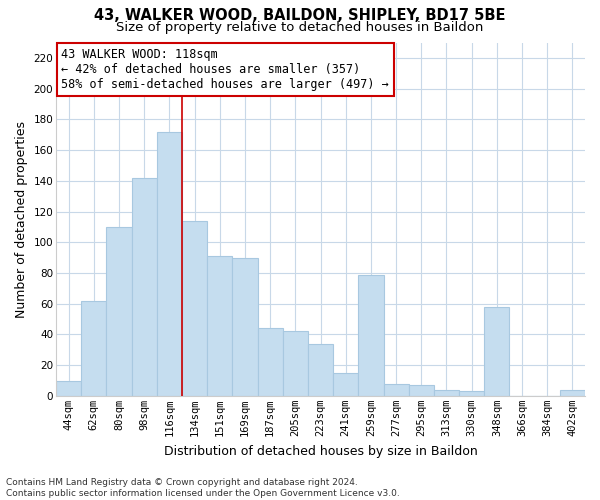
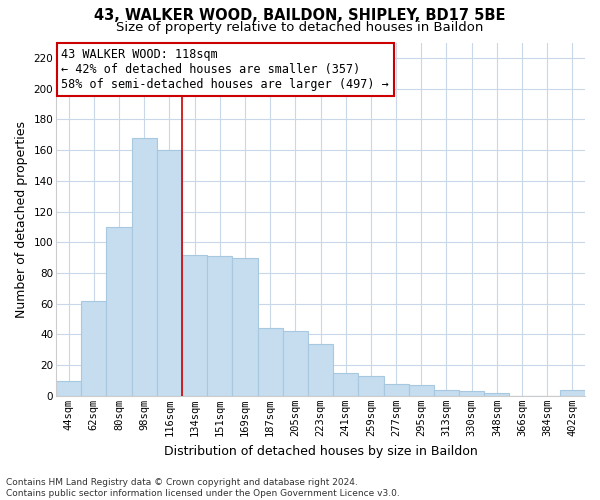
98sqm: 142 -> 168
116sqm: 172 -> 160
134sqm: 114 -> 92
259sqm: 79 -> 13
348sqm: 58 -> 2
